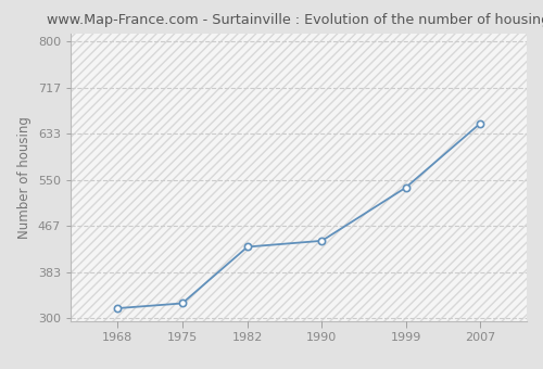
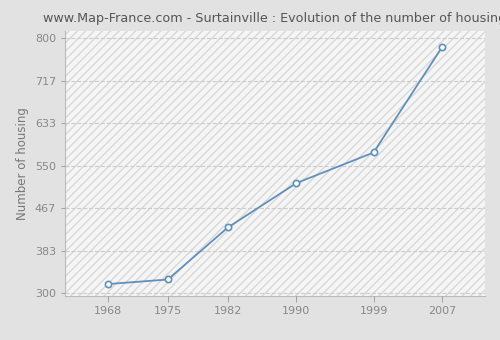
1990: 440 -> 516
1999: 536 -> 576
2007: 652 -> 783
